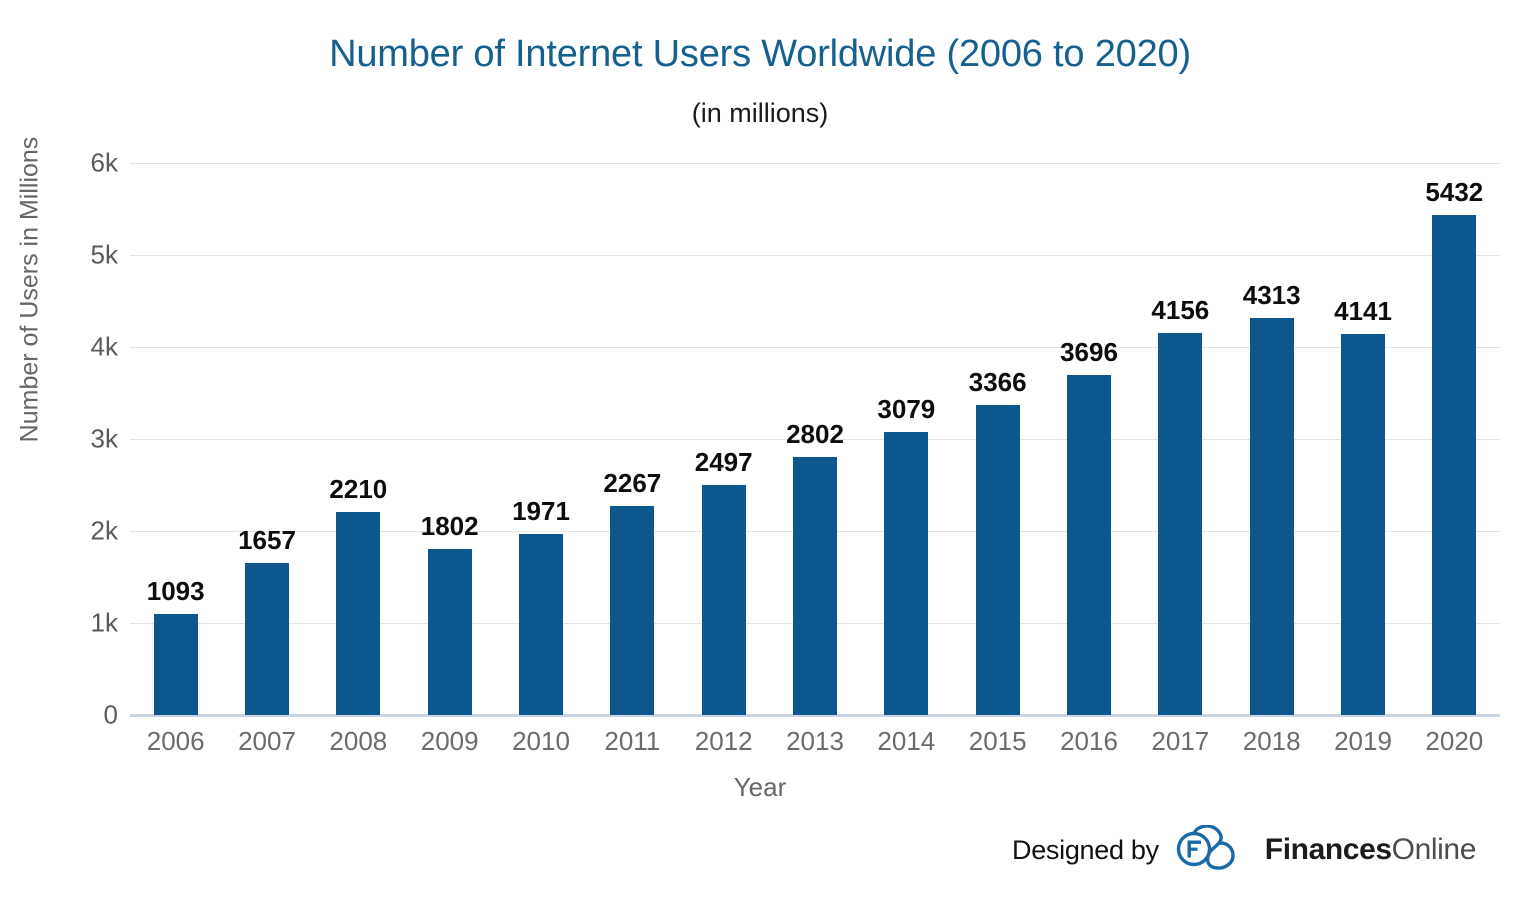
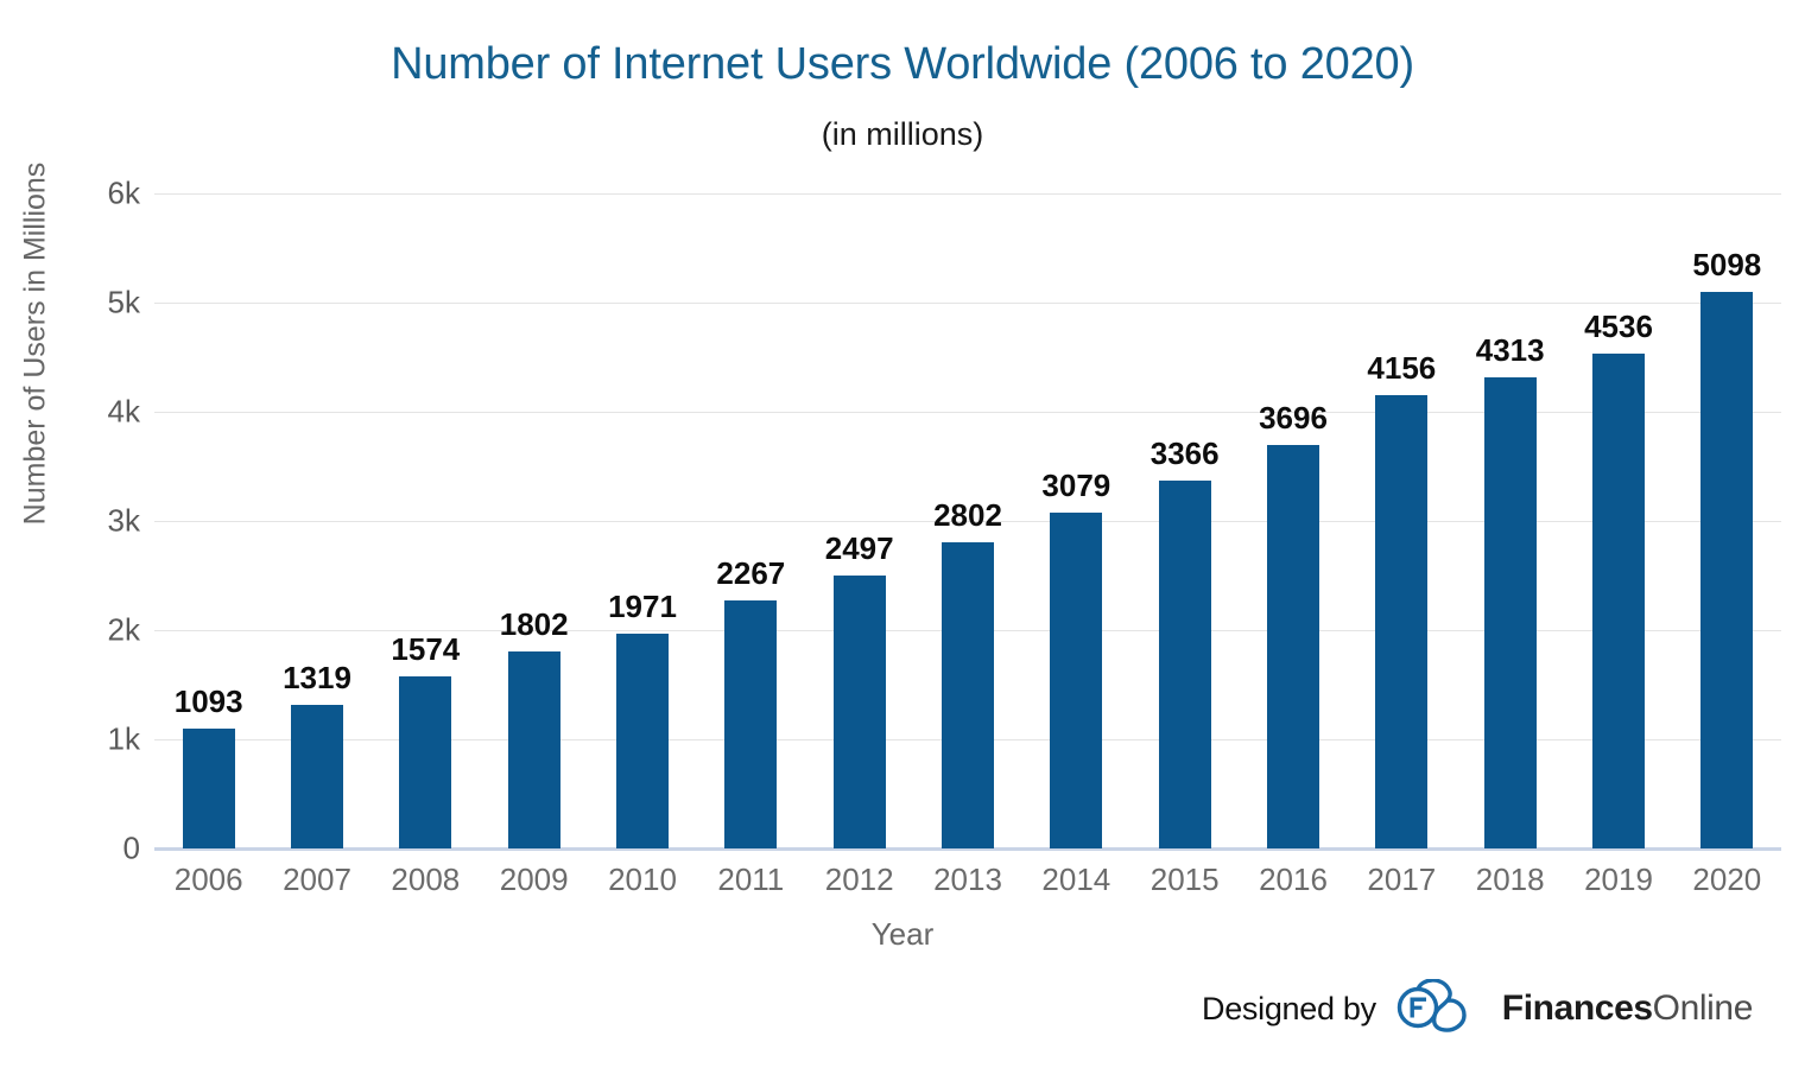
2007: 1657 -> 1319
2008: 2210 -> 1574
2019: 4141 -> 4536
2020: 5432 -> 5098
